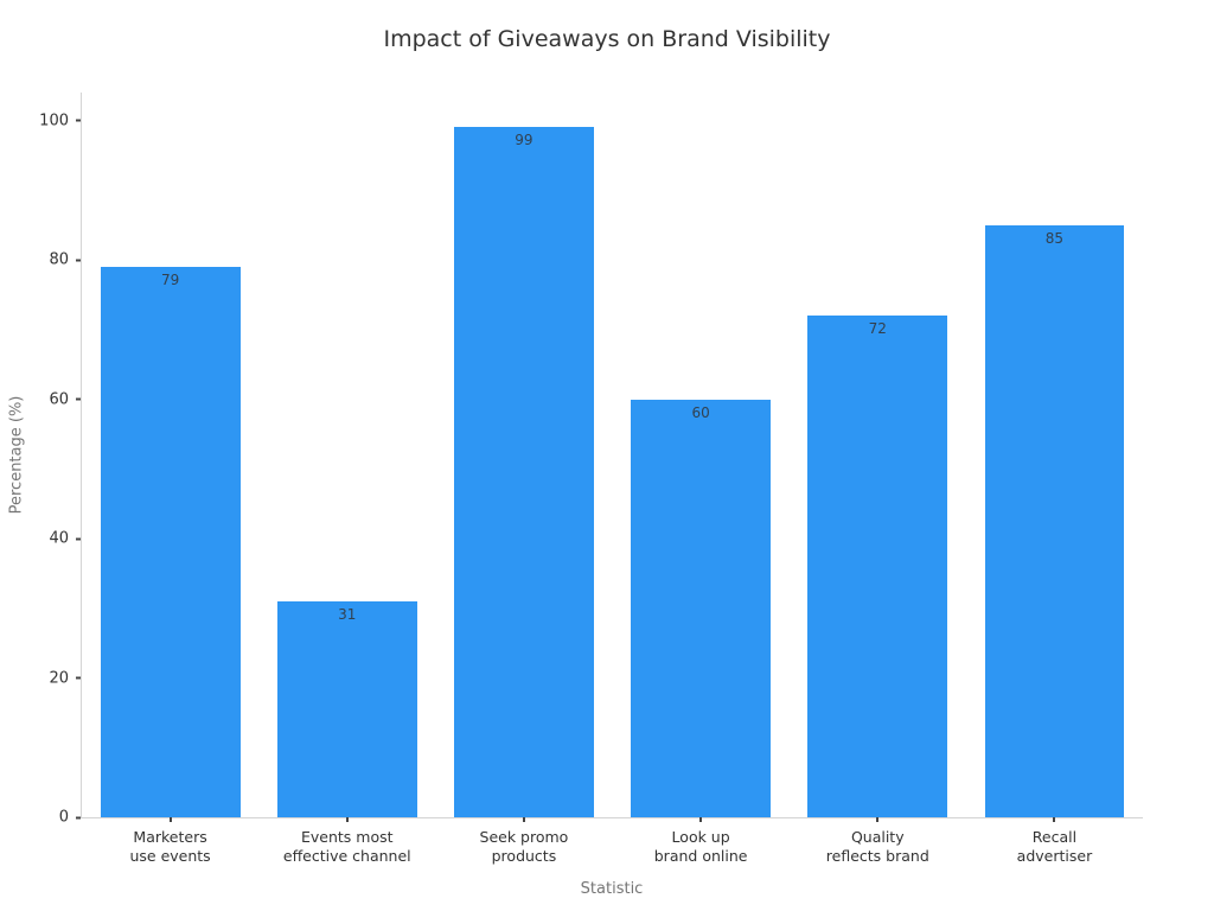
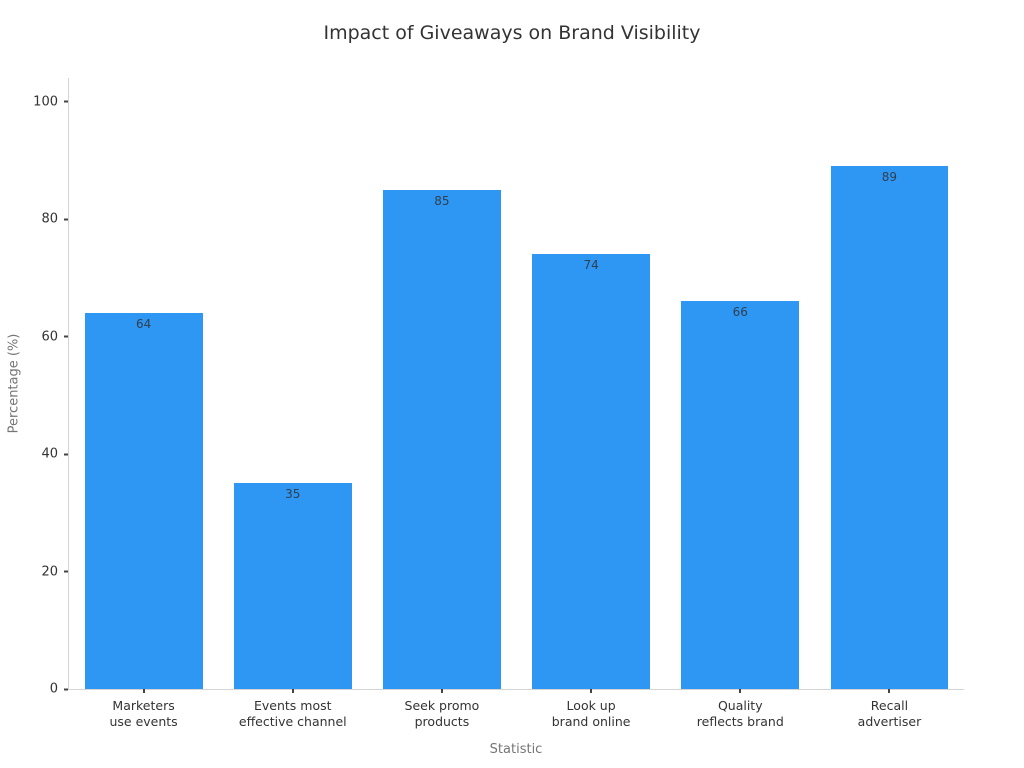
Marketers use events: 79 -> 64
Events most effective channel: 31 -> 35
Seek promo products: 99 -> 85
Look up brand online: 60 -> 74
Quality reflects brand: 72 -> 66
Recall advertiser: 85 -> 89
